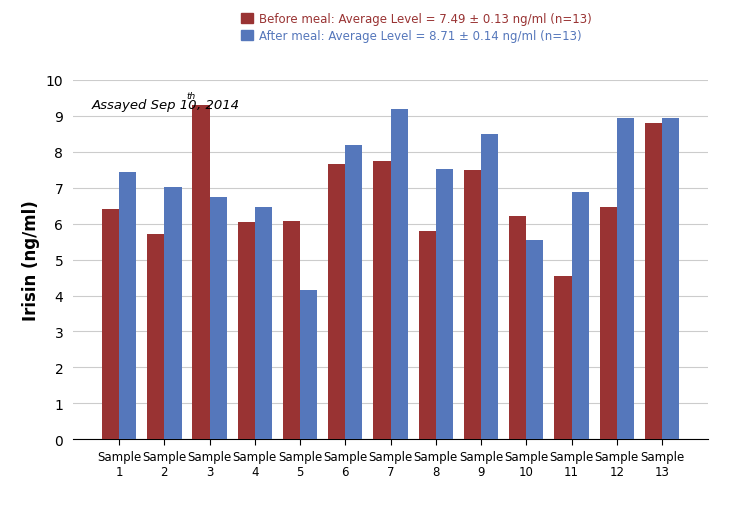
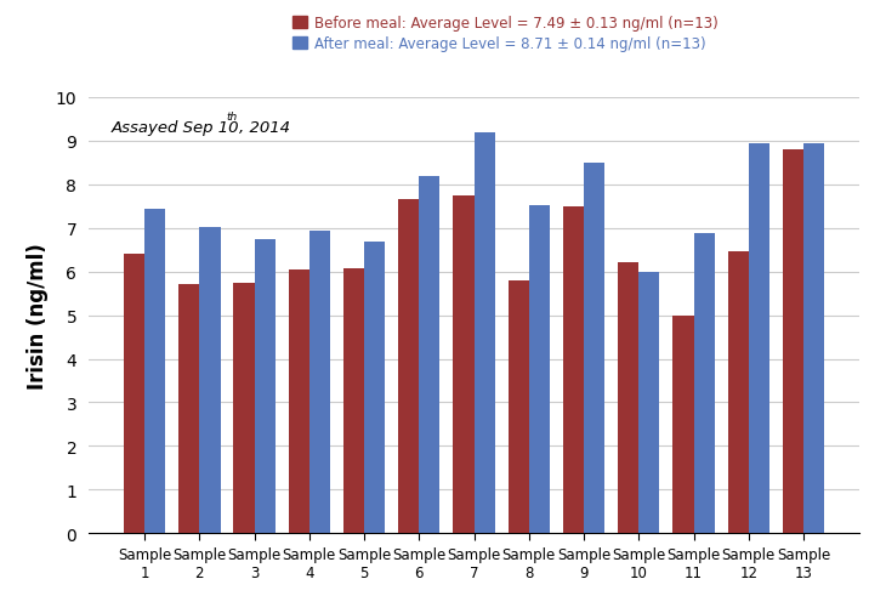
Before meal: Average Level = 7.49 ± 0.13 ng/ml (n=13)/Sample 3: 9.30 -> 5.75
After meal: Average Level = 8.71 ± 0.14 ng/ml (n=13)/Sample 4: 6.45 -> 6.95
After meal: Average Level = 8.71 ± 0.14 ng/ml (n=13)/Sample 5: 4.15 -> 6.68
After meal: Average Level = 8.71 ± 0.14 ng/ml (n=13)/Sample 10: 5.55 -> 6.00
Before meal: Average Level = 7.49 ± 0.13 ng/ml (n=13)/Sample 11: 4.55 -> 5.00
